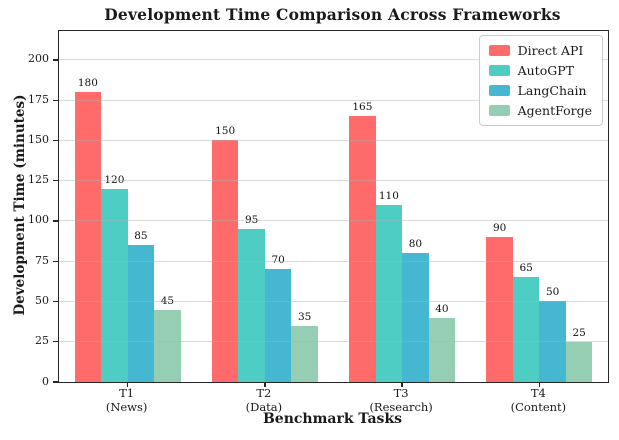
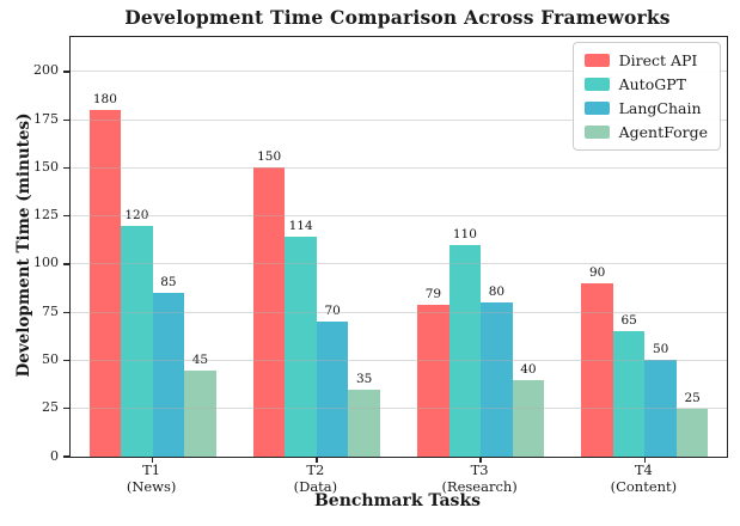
AutoGPT/T2: 95 -> 114
Direct API/T3: 165 -> 79
